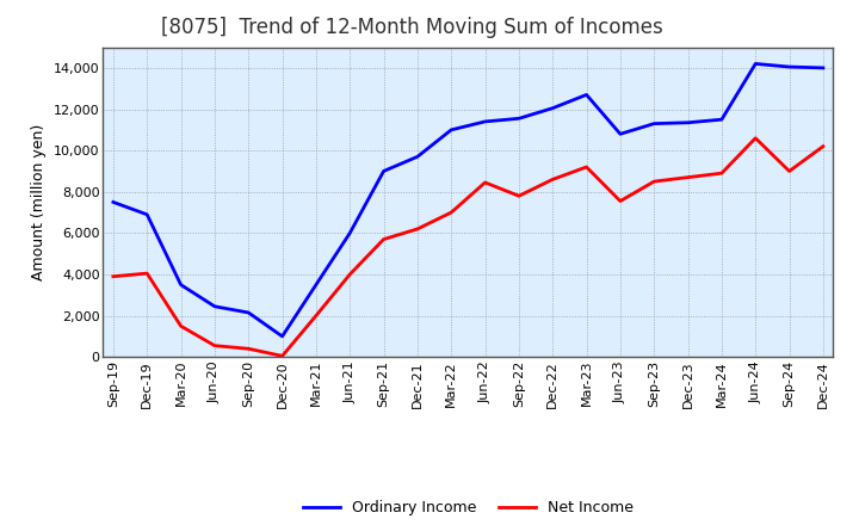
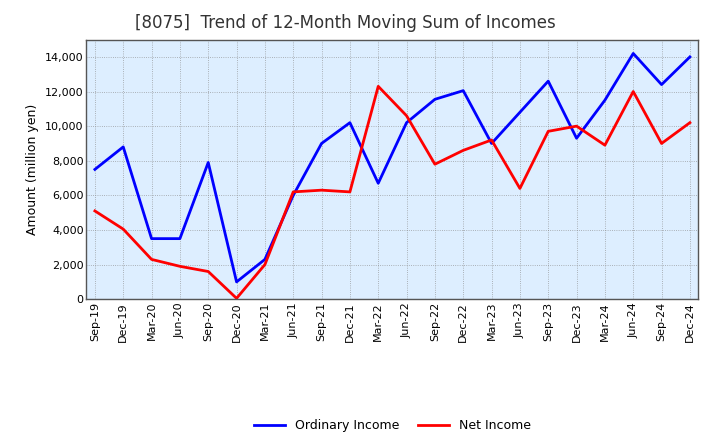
Net Income/Sep-19: 3,900 -> 5,100
Ordinary Income/Dec-19: 6,900 -> 8,800
Net Income/Mar-20: 1,500 -> 2,300
Ordinary Income/Jun-20: 2,400 -> 3,500
Net Income/Jun-20: 600 -> 1,900
Ordinary Income/Sep-20: 2,200 -> 7,900
Net Income/Sep-20: 400 -> 1,600
Ordinary Income/Mar-21: 3,500 -> 2,300
Net Income/Jun-21: 4,000 -> 6,200
Net Income/Sep-21: 5,700 -> 6,300
Ordinary Income/Dec-21: 9,700 -> 10,200
Ordinary Income/Mar-22: 11,000 -> 6,700
Net Income/Mar-22: 7,000 -> 12,300
Ordinary Income/Jun-22: 11,400 -> 10,200
Net Income/Jun-22: 8,400 -> 10,600
Ordinary Income/Mar-23: 12,700 -> 9,000
Net Income/Jun-23: 7,600 -> 6,400
Ordinary Income/Sep-23: 11,300 -> 12,600
Net Income/Sep-23: 8,500 -> 9,700
Ordinary Income/Dec-23: 11,400 -> 9,300
Net Income/Dec-23: 8,700 -> 10,000
Net Income/Jun-24: 10,600 -> 12,000
Ordinary Income/Sep-24: 14,000 -> 12,400
